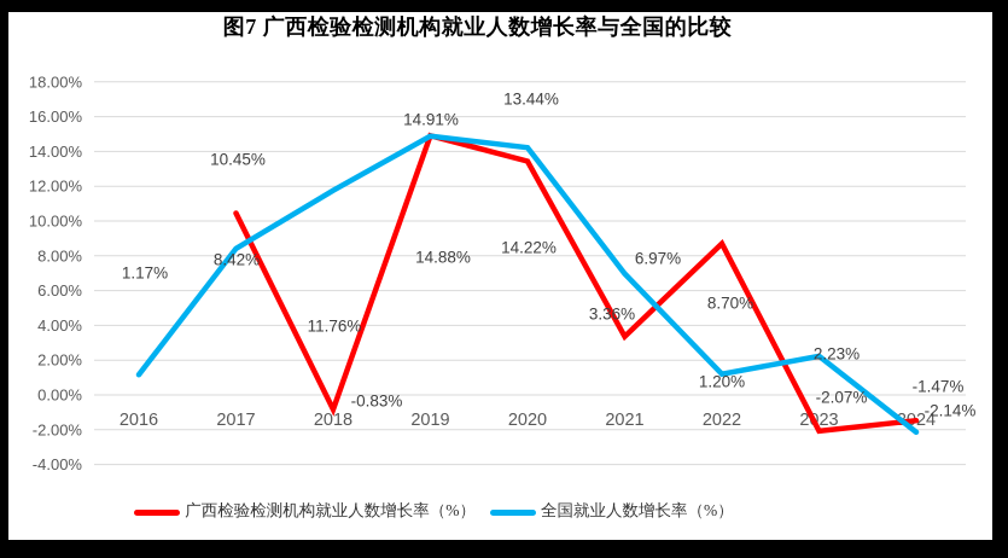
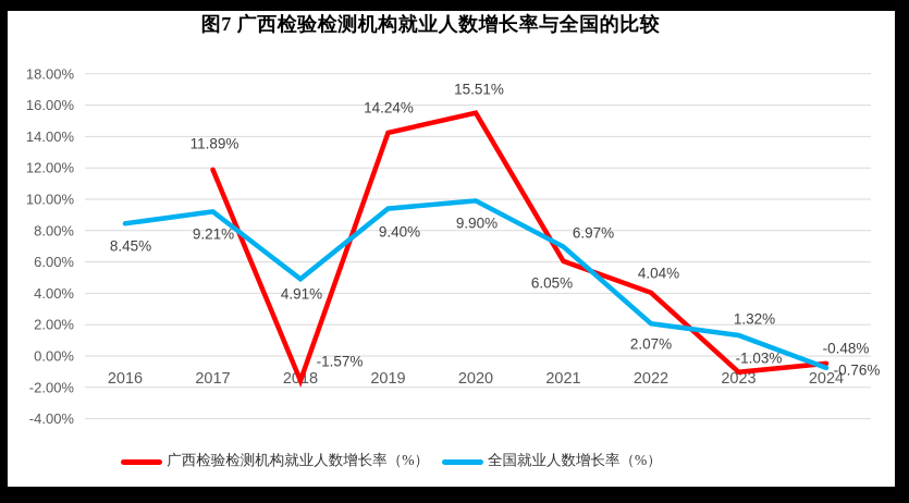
全国就业人数增长率（%）/2016: 1.17% -> 8.45%
广西检验检测机构就业人数增长率（%）/2017: 10.45% -> 11.89%
全国就业人数增长率（%）/2017: 8.42% -> 9.21%
广西检验检测机构就业人数增长率（%）/2018: -0.83% -> -1.57%
全国就业人数增长率（%）/2018: 11.76% -> 4.91%
广西检验检测机构就业人数增长率（%）/2019: 14.91% -> 14.24%
全国就业人数增长率（%）/2019: 14.88% -> 9.40%
广西检验检测机构就业人数增长率（%）/2020: 13.44% -> 15.51%
全国就业人数增长率（%）/2020: 14.22% -> 9.90%
广西检验检测机构就业人数增长率（%）/2021: 3.36% -> 6.05%
广西检验检测机构就业人数增长率（%）/2022: 8.70% -> 4.04%
全国就业人数增长率（%）/2022: 1.20% -> 2.07%
广西检验检测机构就业人数增长率（%）/2023: -2.07% -> -1.03%
全国就业人数增长率（%）/2023: 2.23% -> 1.32%
广西检验检测机构就业人数增长率（%）/2024: -1.47% -> -0.48%
全国就业人数增长率（%）/2024: -2.14% -> -0.76%
